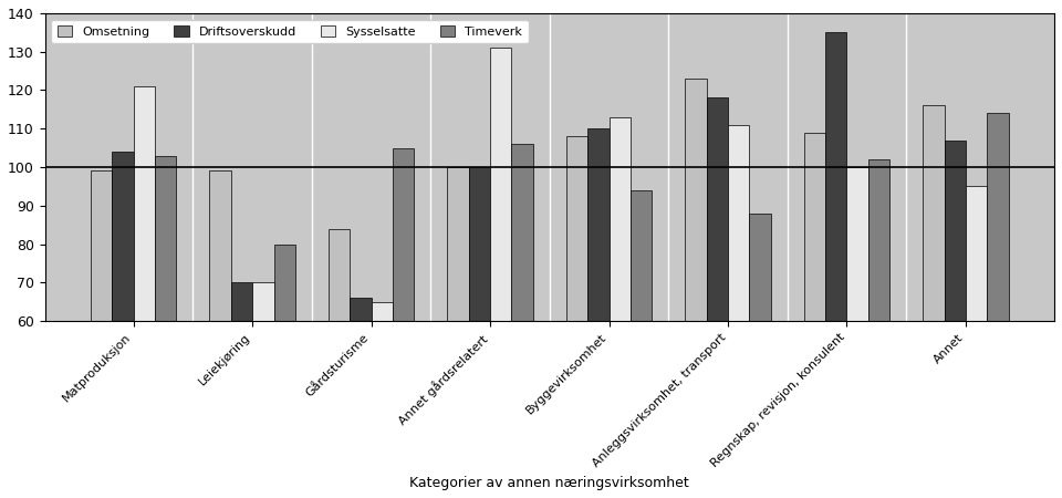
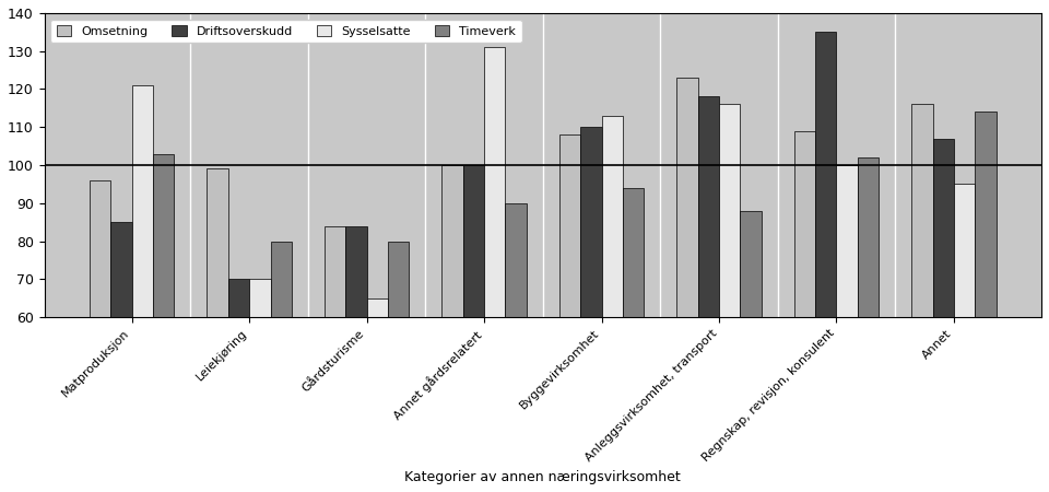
Omsetning/Matproduksjon: 99 -> 96
Driftsoverskudd/Matproduksjon: 104 -> 85
Driftsoverskudd/Gårdsturisme: 66 -> 84
Timeverk/Gårdsturisme: 105 -> 80
Timeverk/Annet gårdsrelatert: 106 -> 90
Sysselsatte/Anleggsvirksomhet, transport: 111 -> 116
